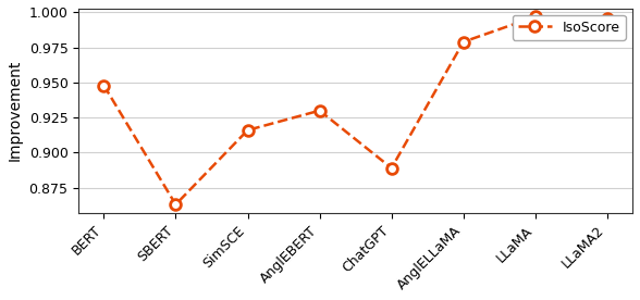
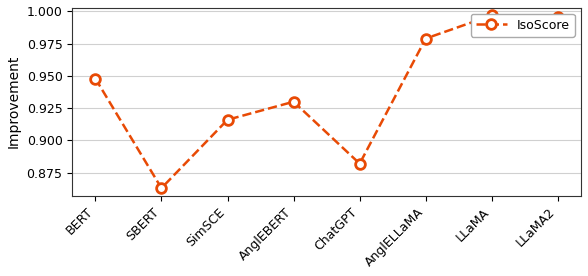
ChatGPT: 0.889 -> 0.882
